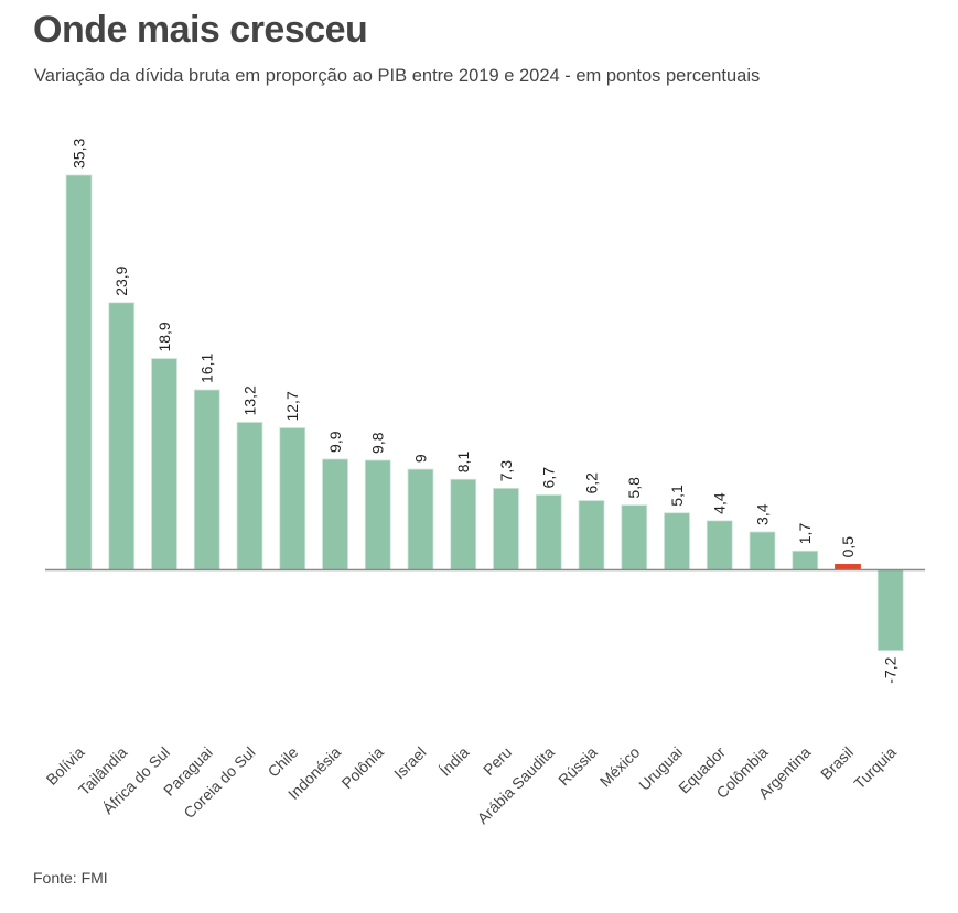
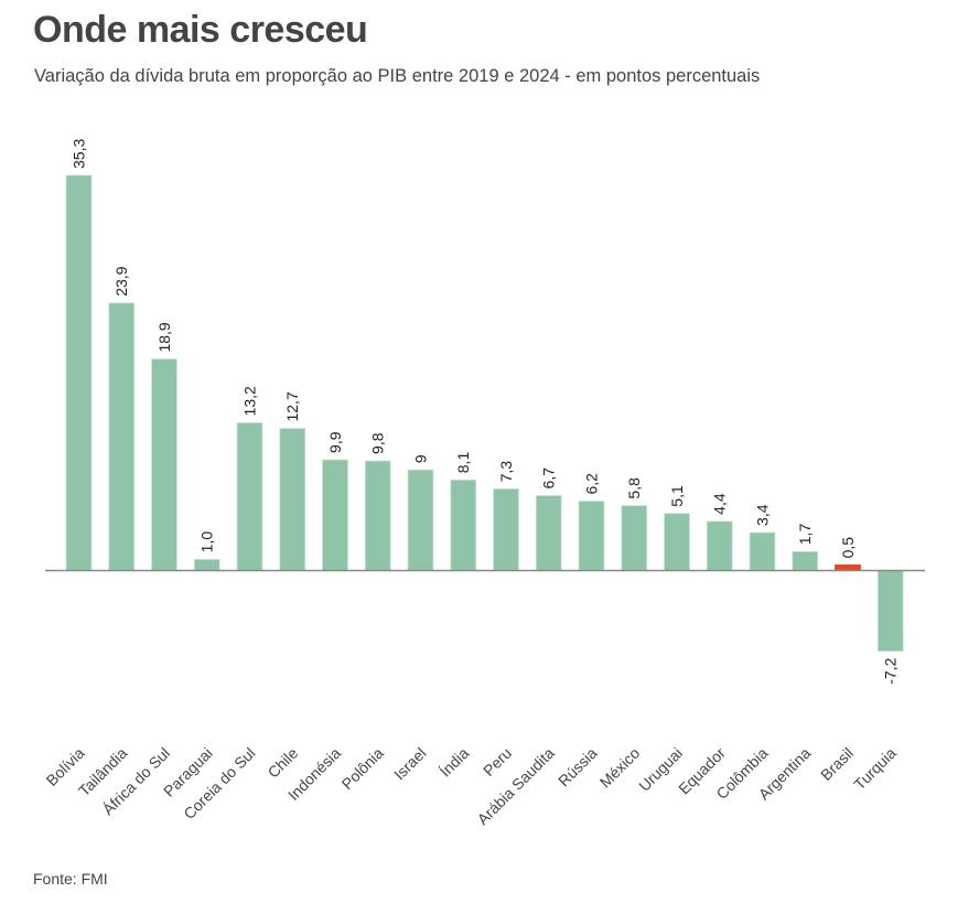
Paraguai: 16,1 -> 1,0
